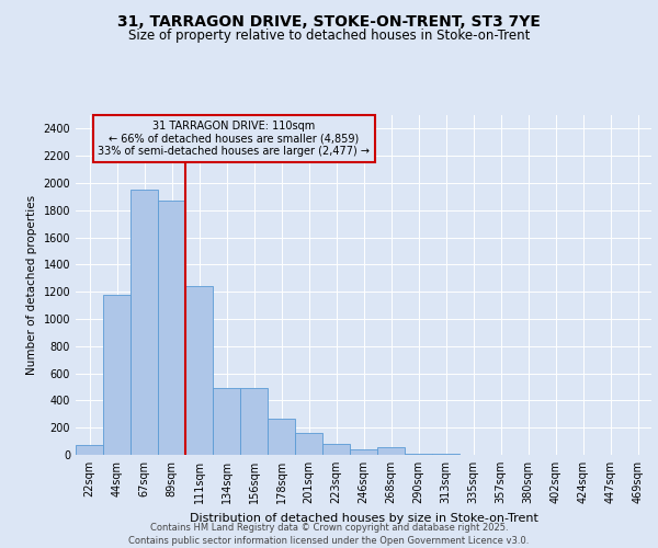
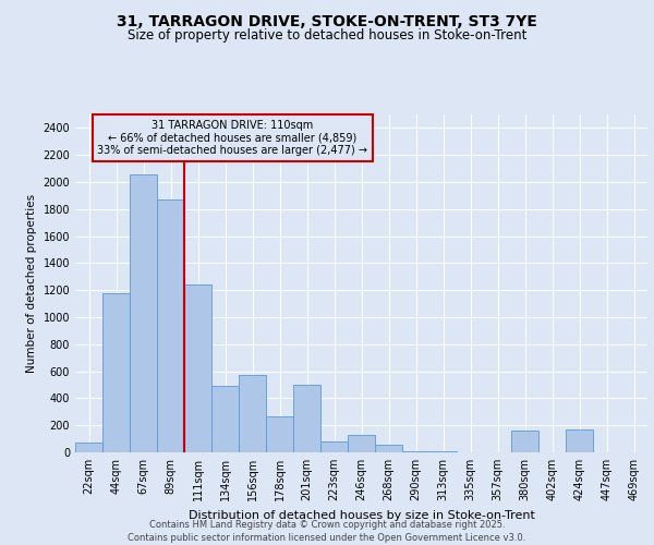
67sqm: 1950 -> 2060
156sqm: 490 -> 570
201sqm: 160 -> 500
246sqm: 40 -> 130
380sqm: 0 -> 160
424sqm: 0 -> 170
